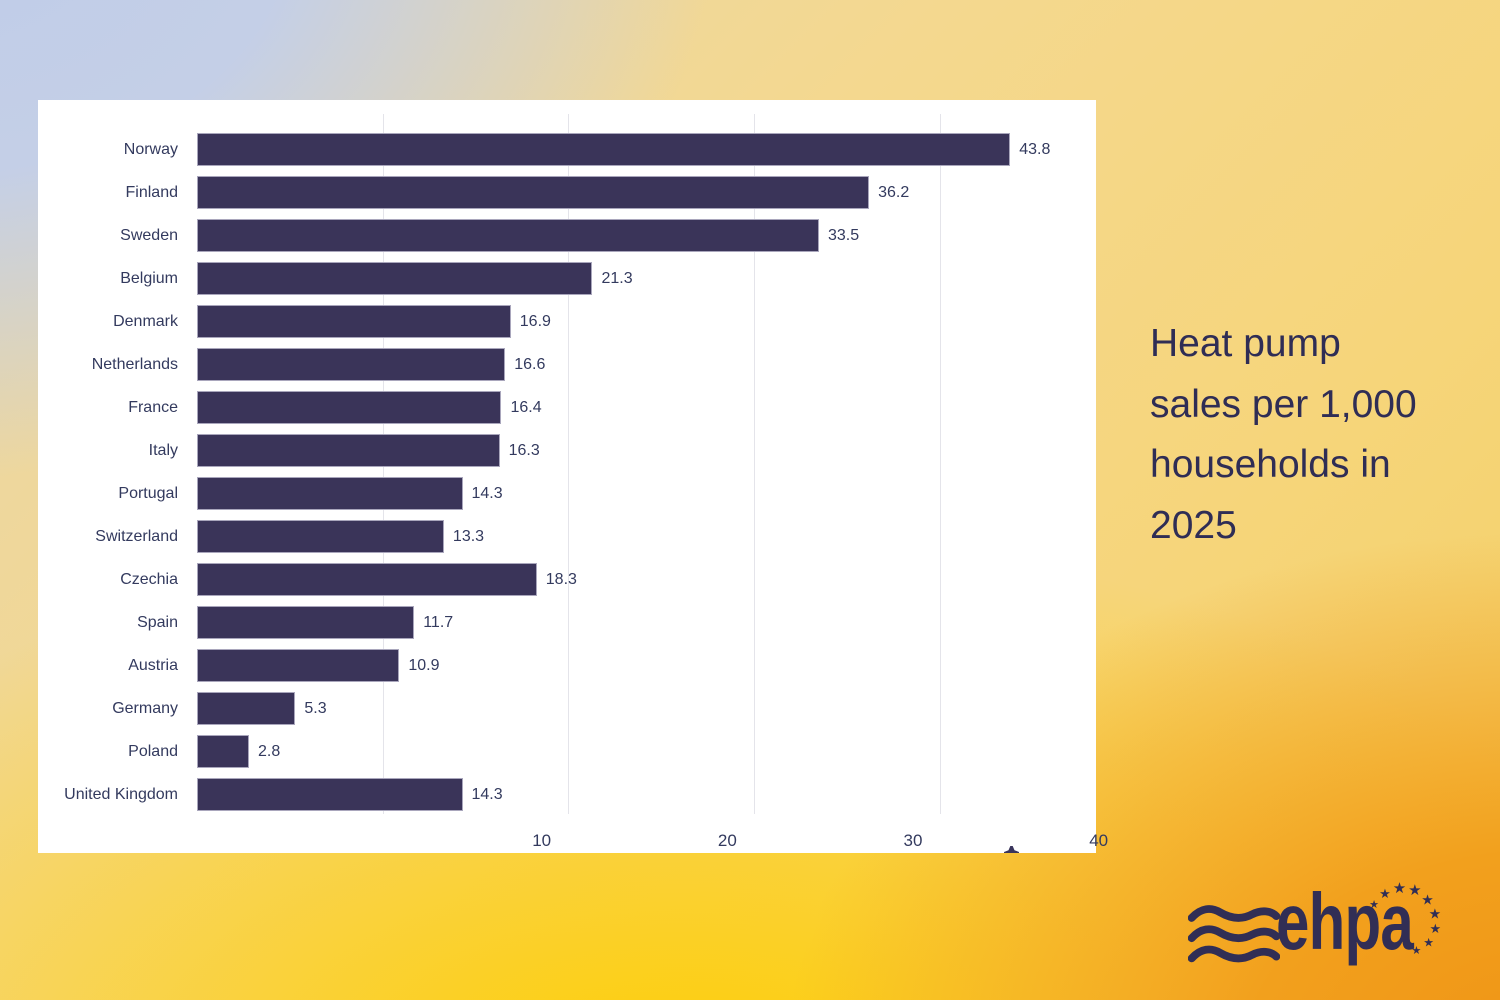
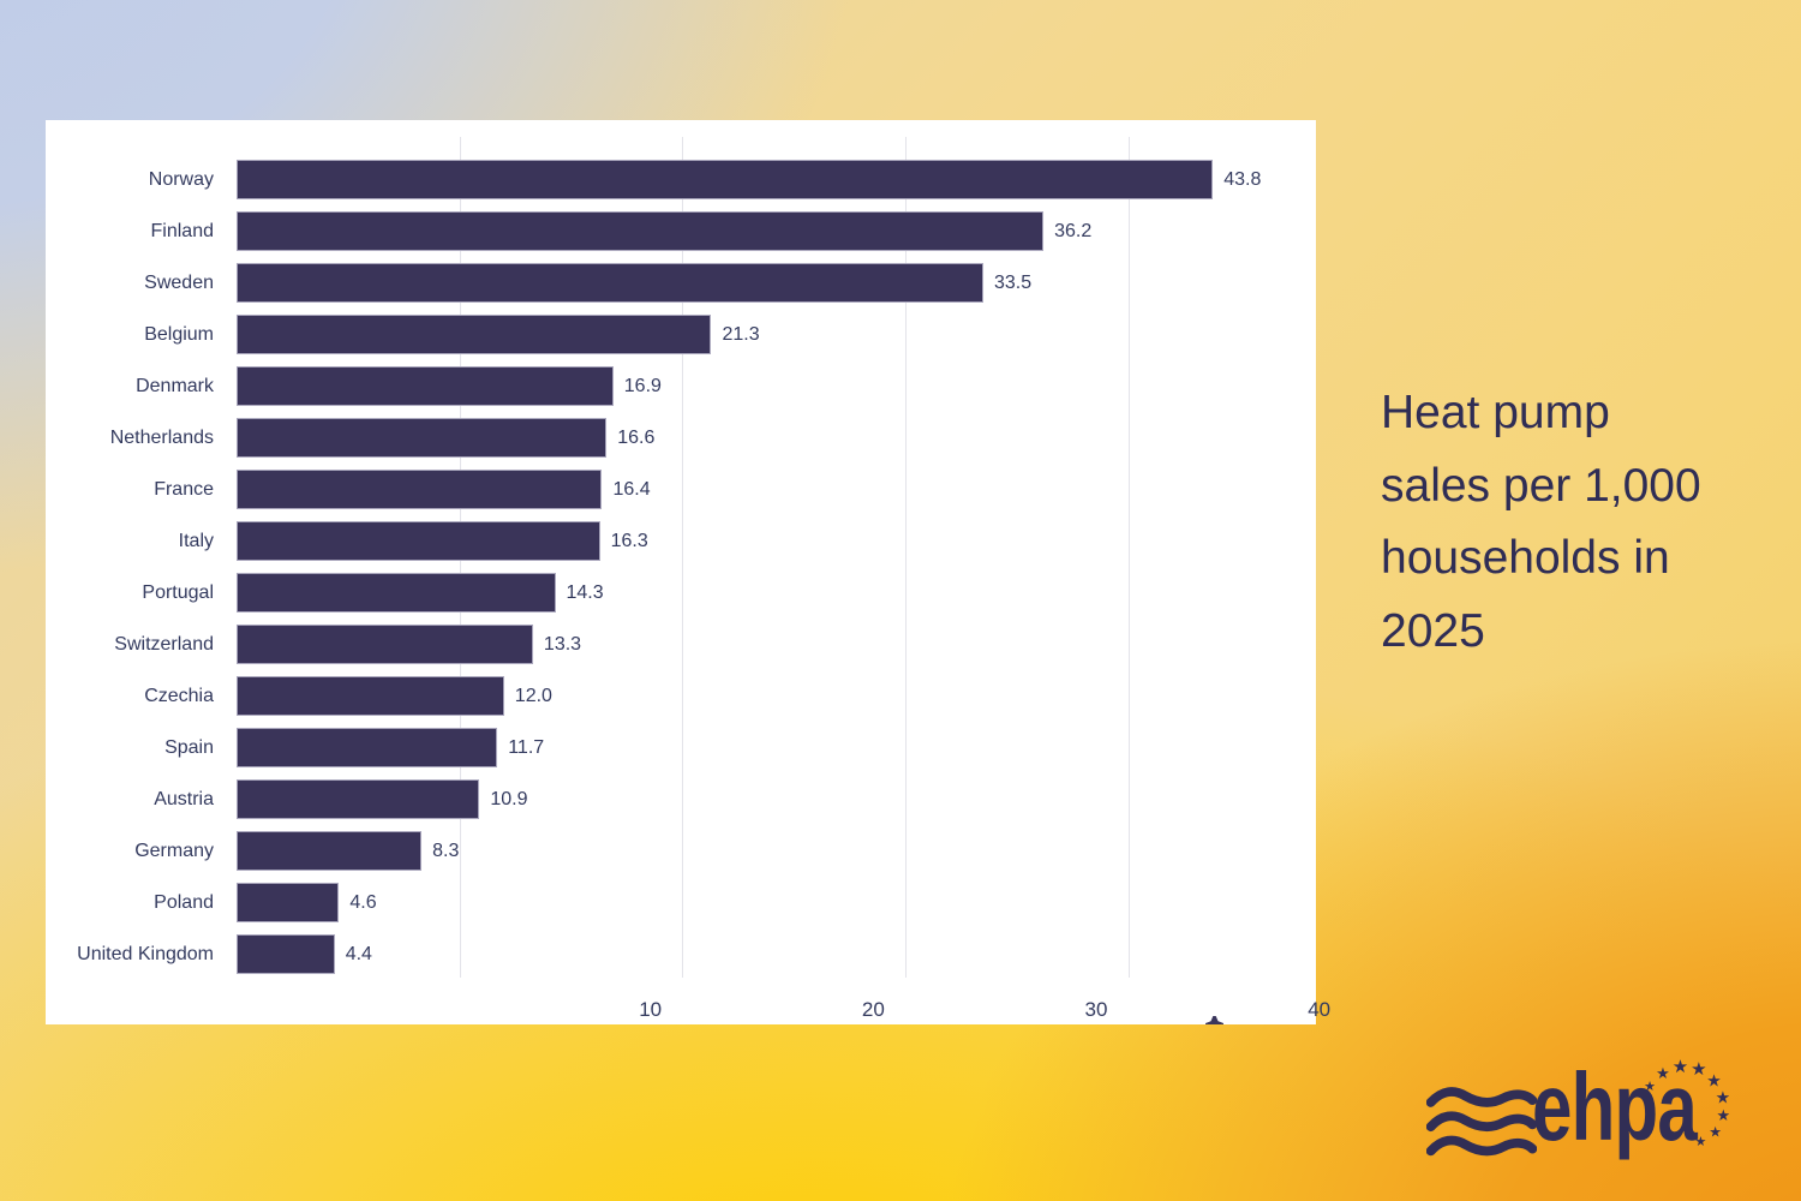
Czechia: 18.3 -> 12.0
Germany: 5.3 -> 8.3
Poland: 2.8 -> 4.6
United Kingdom: 14.3 -> 4.4
